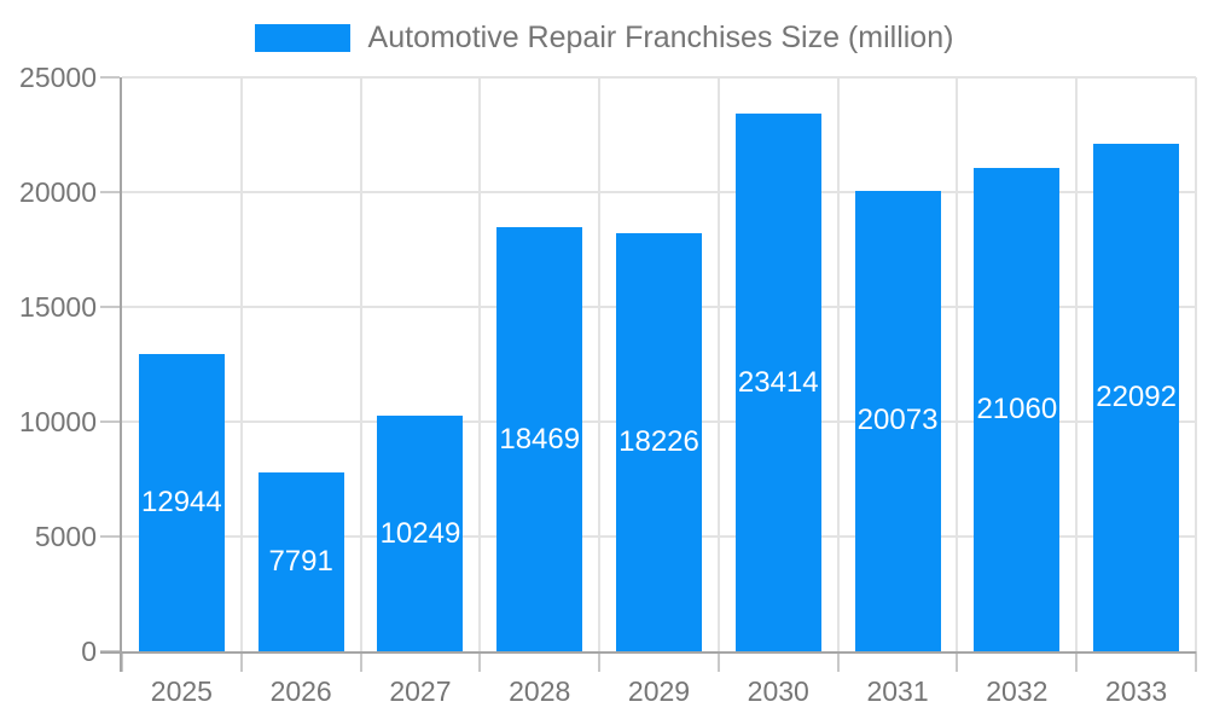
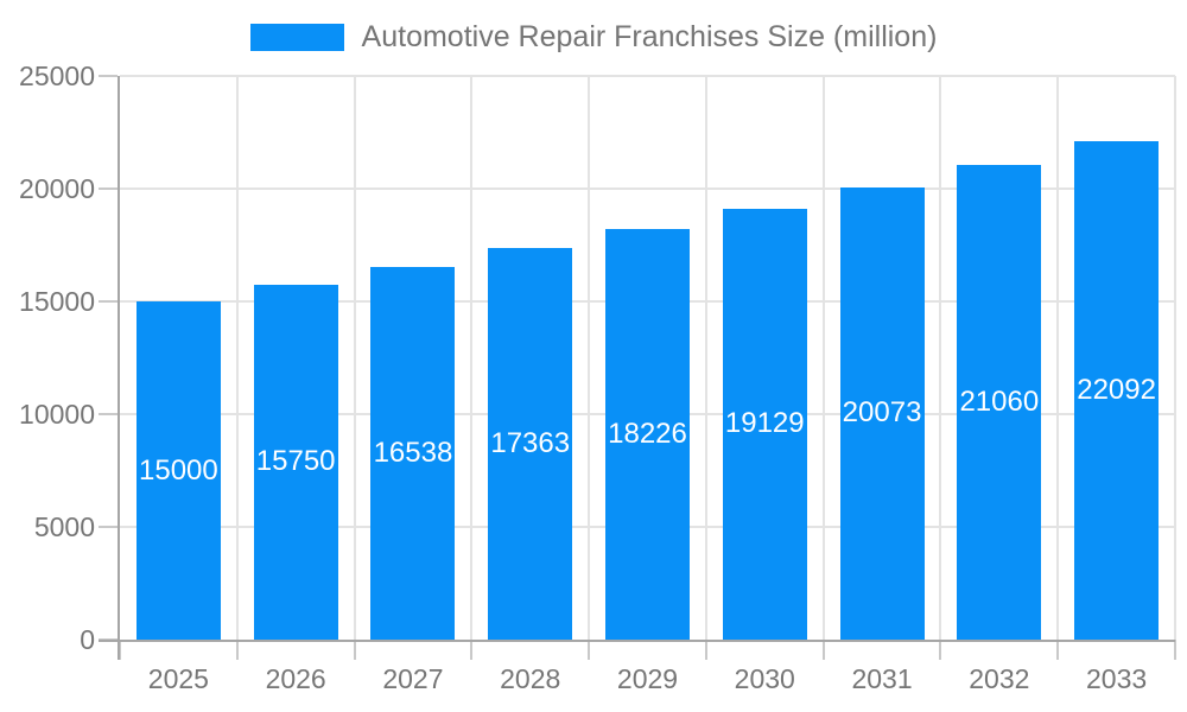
2025: 12944 -> 15000
2026: 7791 -> 15750
2027: 10249 -> 16538
2028: 18469 -> 17363
2030: 23414 -> 19129
